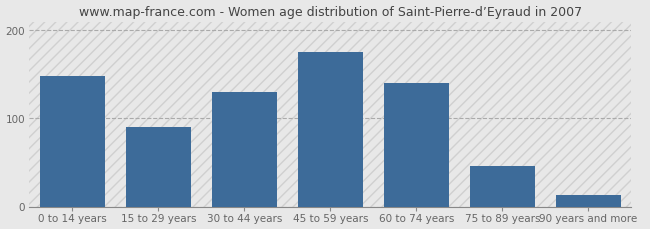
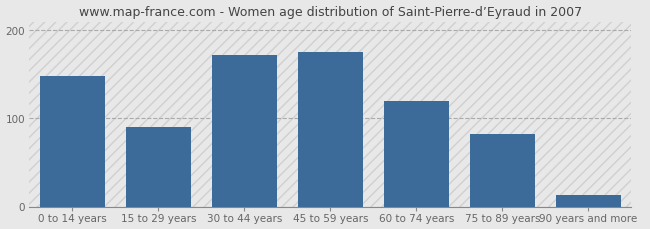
30 to 44 years: 130 -> 172
60 to 74 years: 140 -> 120
75 to 89 years: 46 -> 82
